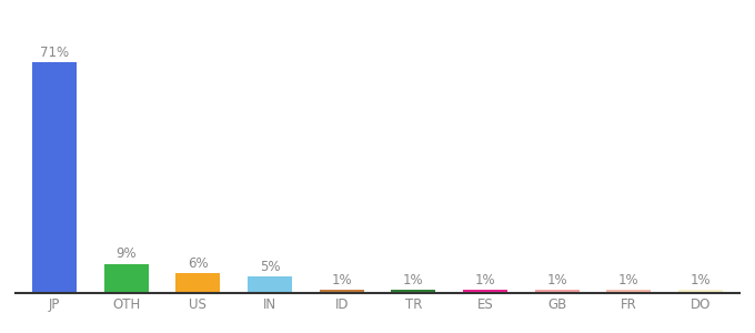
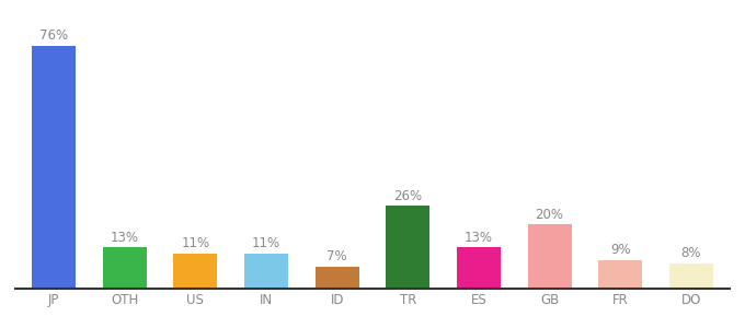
JP: 71% -> 76%
OTH: 9% -> 13%
US: 6% -> 11%
IN: 5% -> 11%
ID: 1% -> 7%
TR: 1% -> 26%
ES: 1% -> 13%
GB: 1% -> 20%
FR: 1% -> 9%
DO: 1% -> 8%
